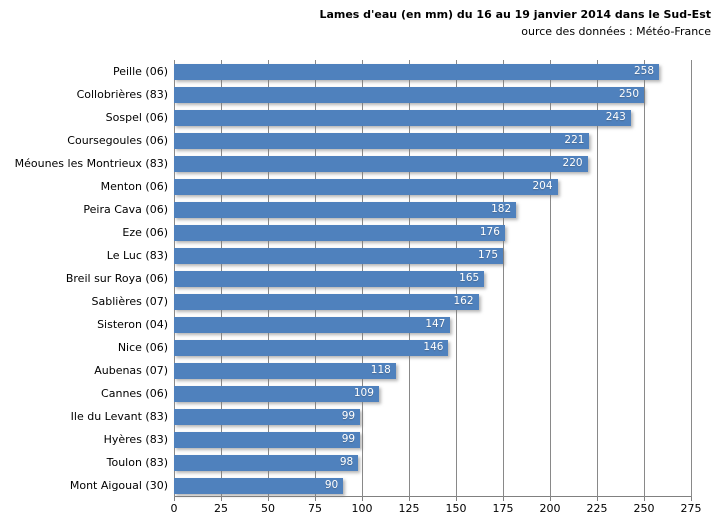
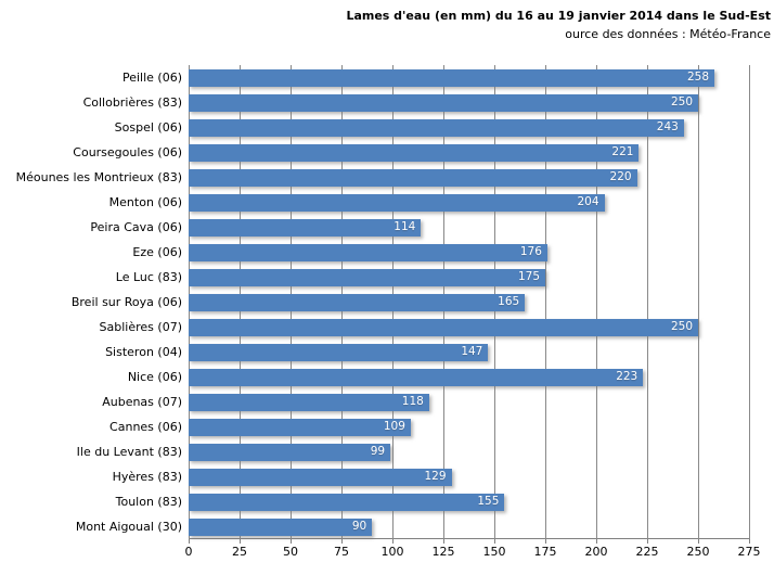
Peira Cava (06): 182 -> 114
Sablières (07): 162 -> 250
Nice (06): 146 -> 223
Hyères (83): 99 -> 129
Toulon (83): 98 -> 155
